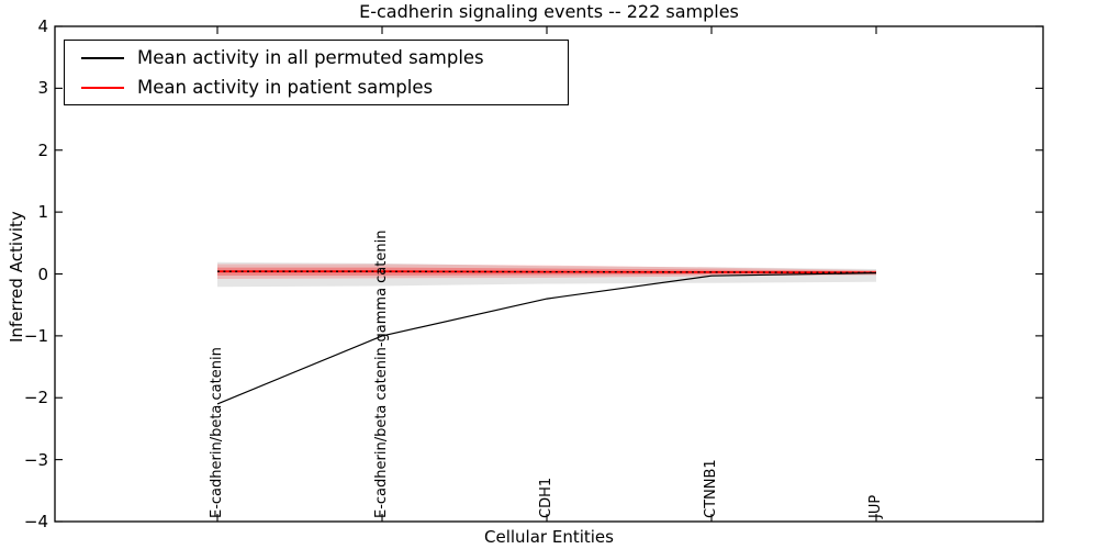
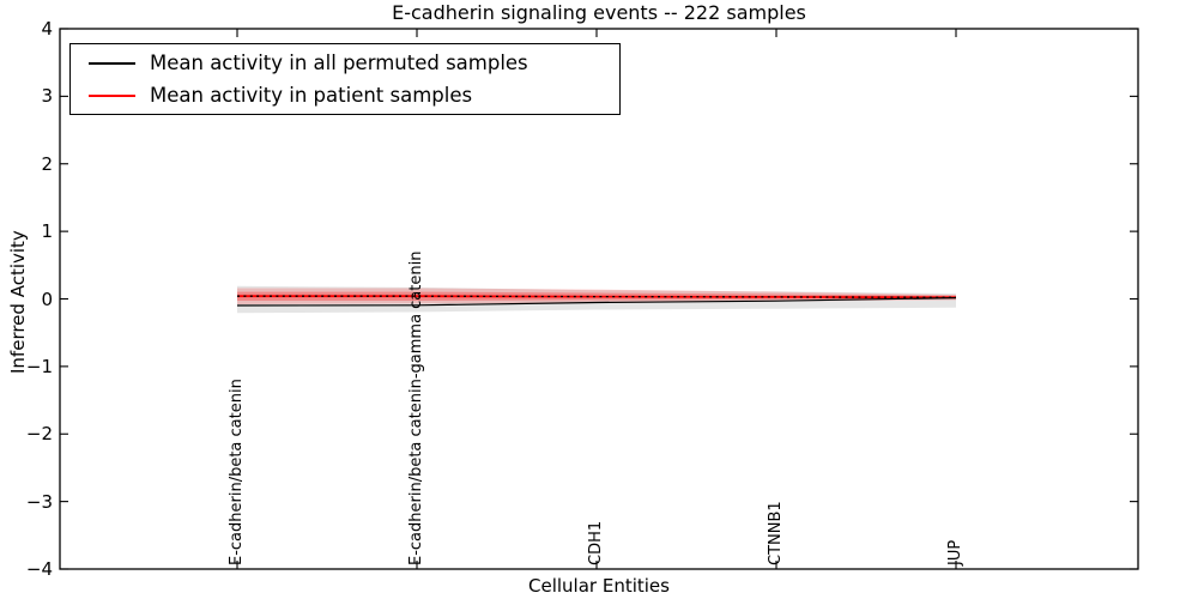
Mean activity in all permuted samples/E-cadherin/beta catenin: -2.1 -> -0.1
Mean activity in all permuted samples/E-cadherin/beta catenin-gamma catenin: -1.0 -> -0.1
Mean activity in all permuted samples/CDH1: -0.4 -> -0.1
